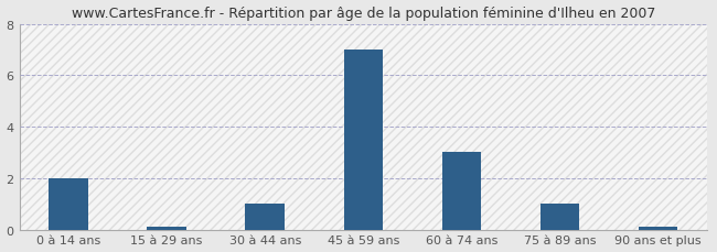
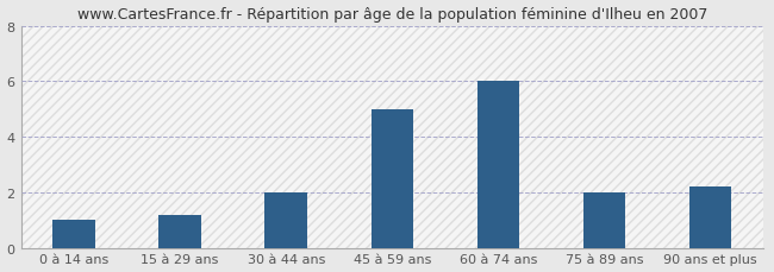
0 à 14 ans: 2.0 -> 1.0
15 à 29 ans: 0.1 -> 1.2
30 à 44 ans: 1.0 -> 2.0
45 à 59 ans: 7.0 -> 5.0
60 à 74 ans: 3.0 -> 6.0
75 à 89 ans: 1.0 -> 2.0
90 ans et plus: 0.1 -> 2.2
